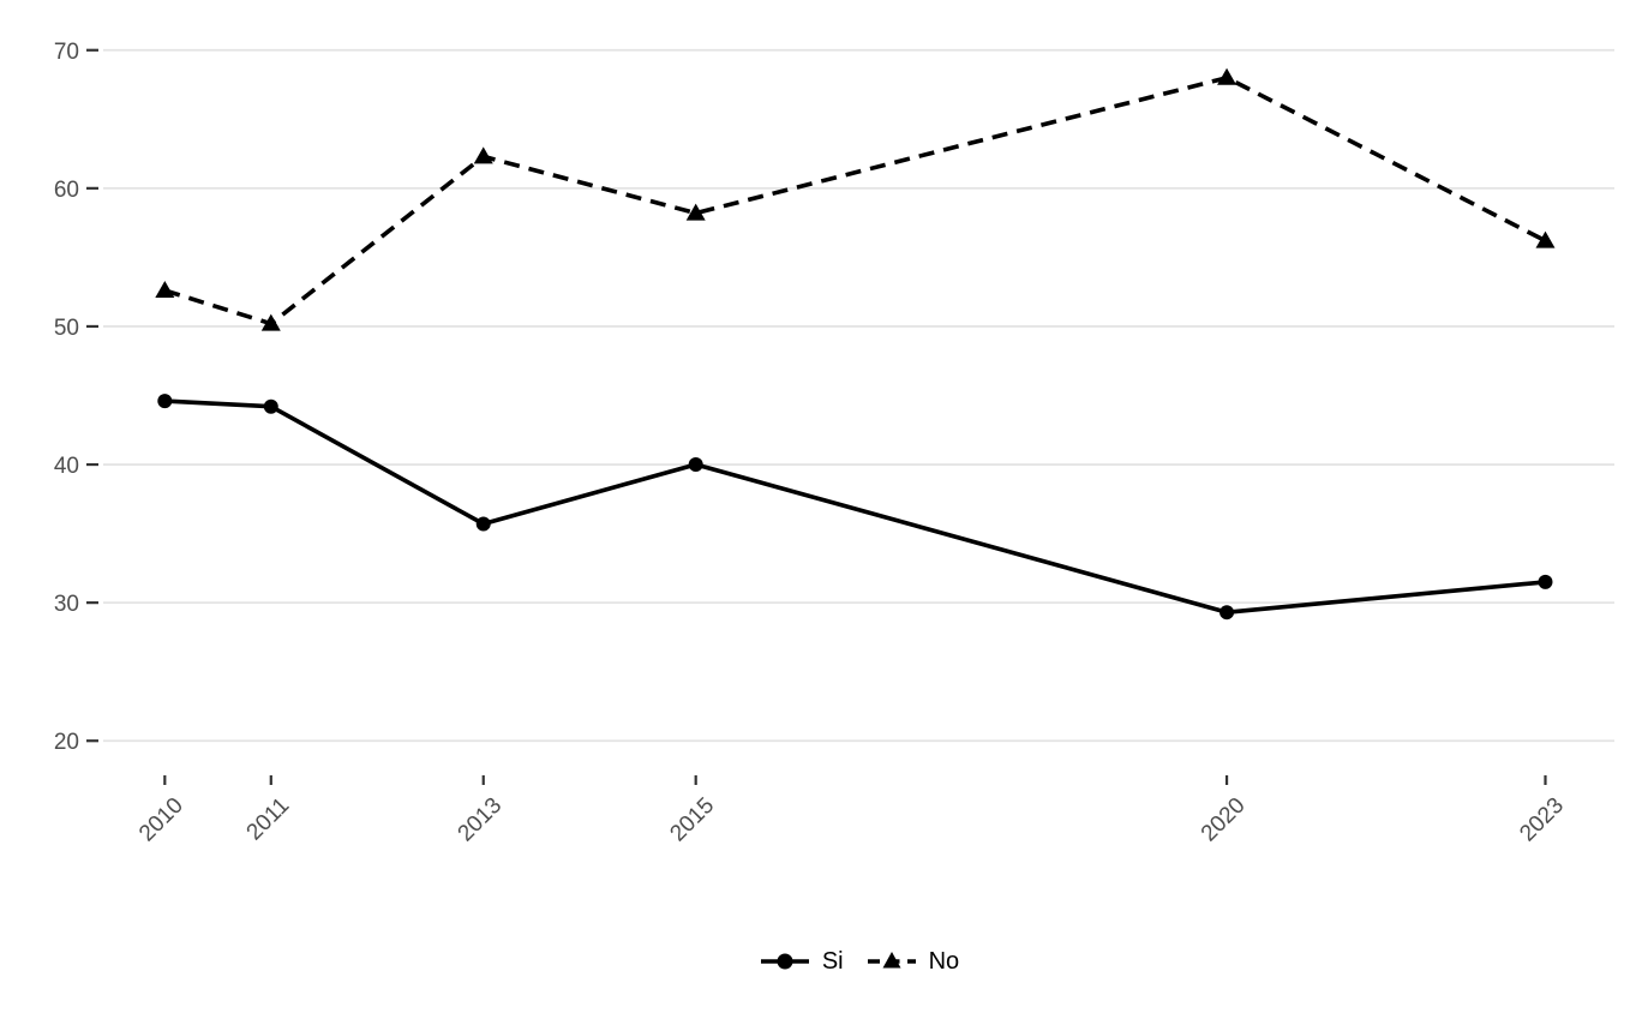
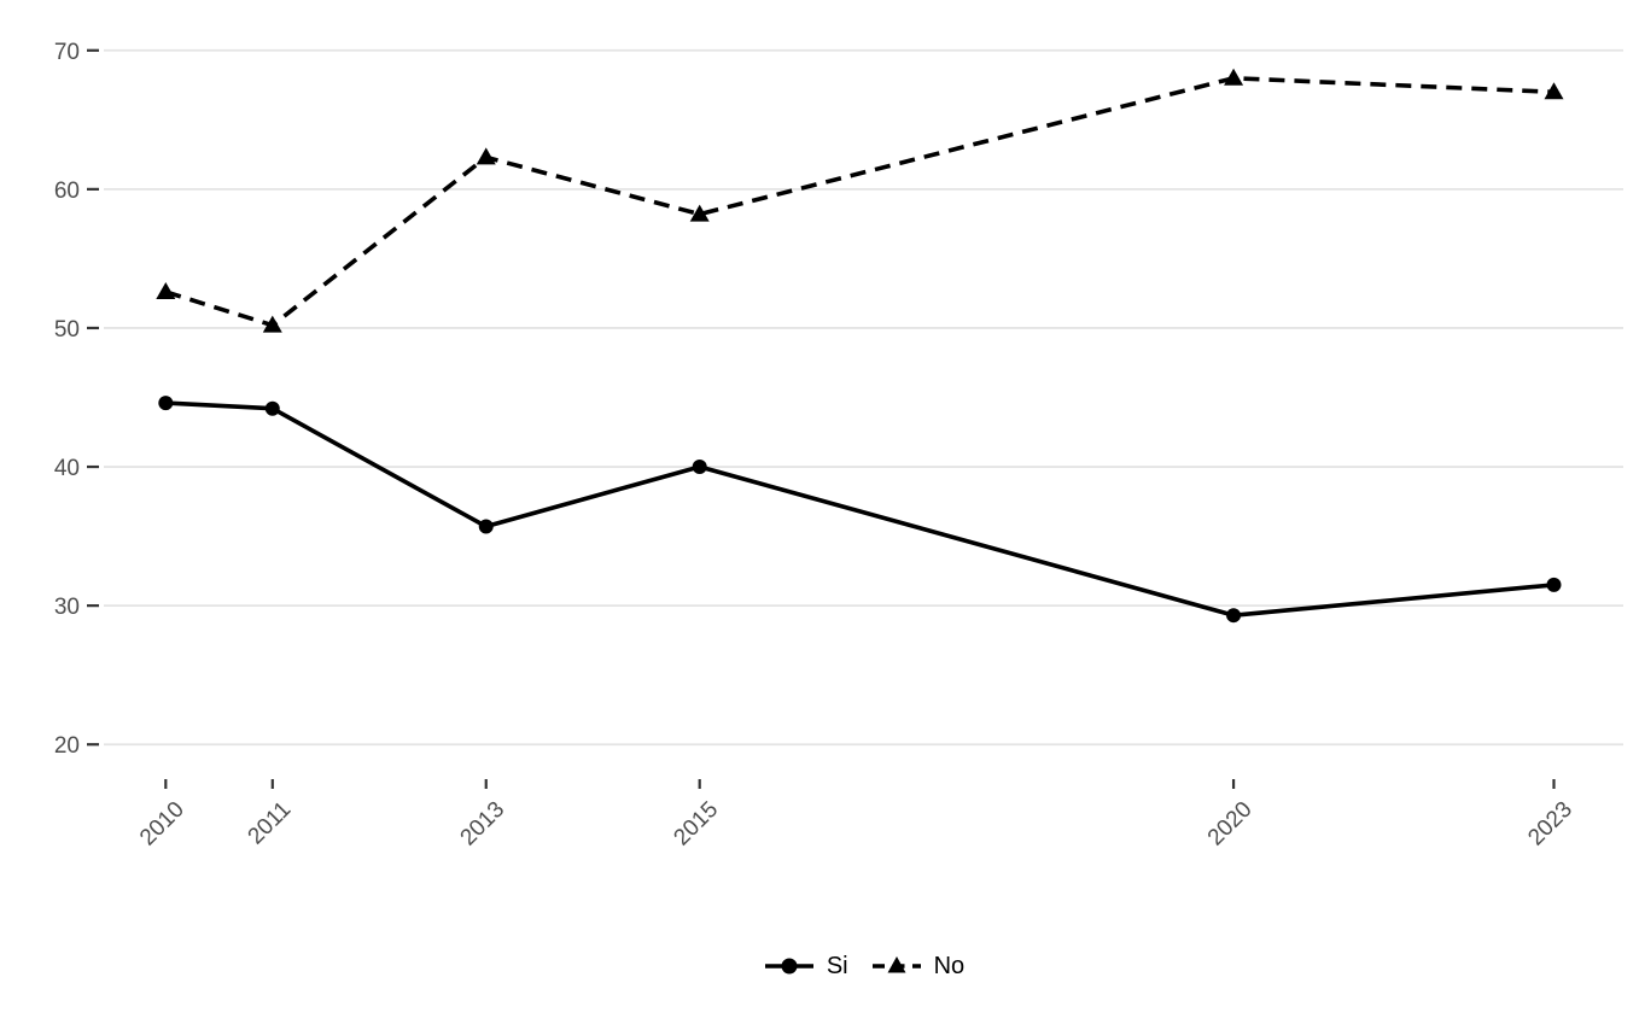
No/2023: 56.2 -> 67.0
